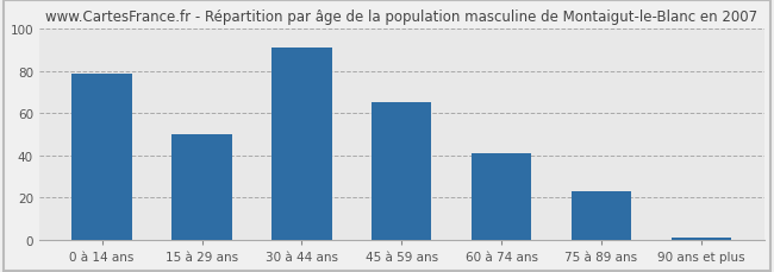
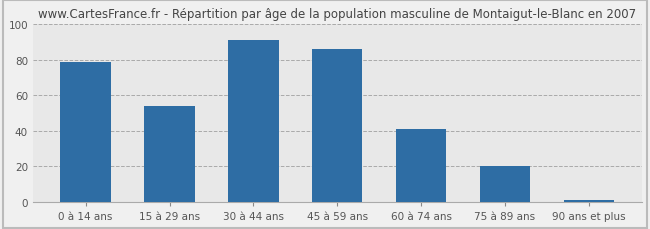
15 à 29 ans: 50 -> 54
45 à 59 ans: 65 -> 86
75 à 89 ans: 23 -> 20
